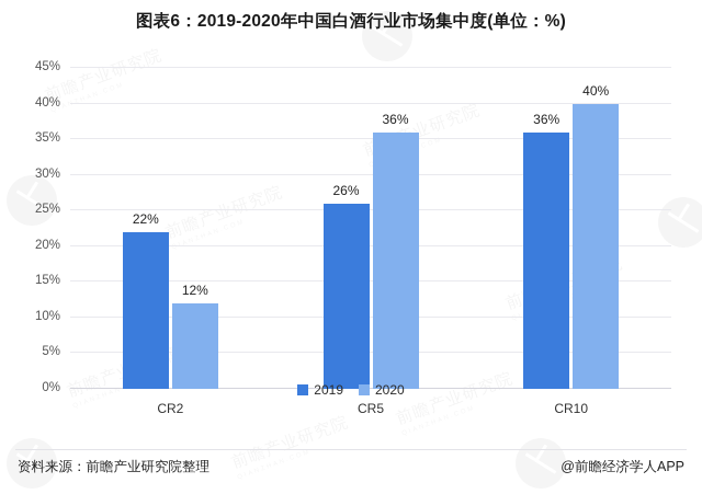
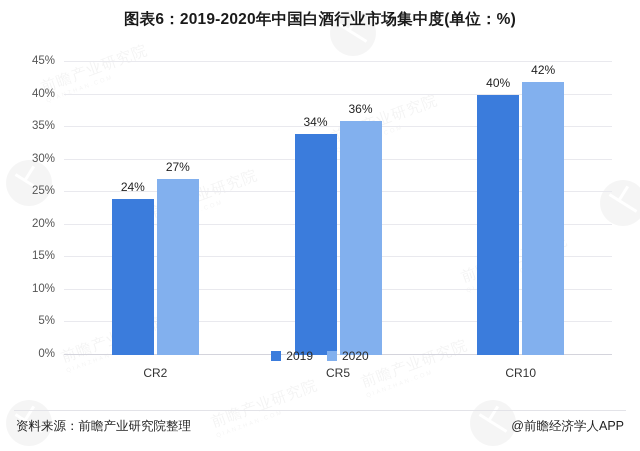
2019/CR2: 22% -> 24%
2020/CR2: 12% -> 27%
2019/CR5: 26% -> 34%
2019/CR10: 36% -> 40%
2020/CR10: 40% -> 42%
